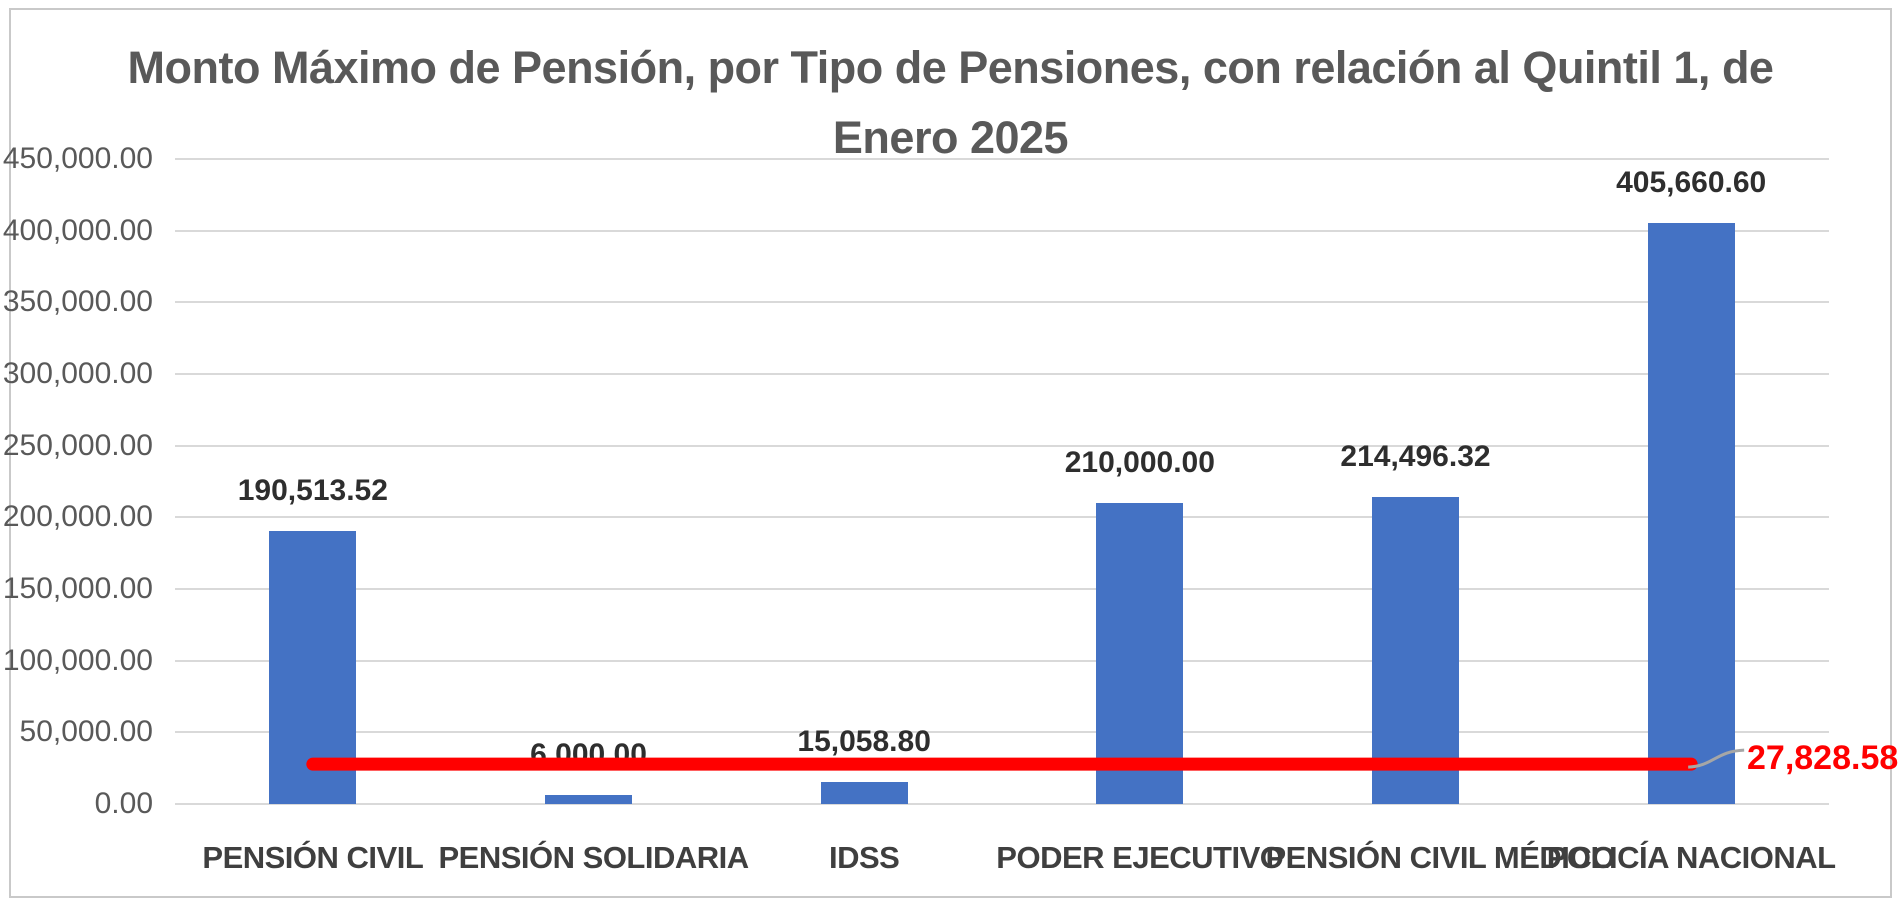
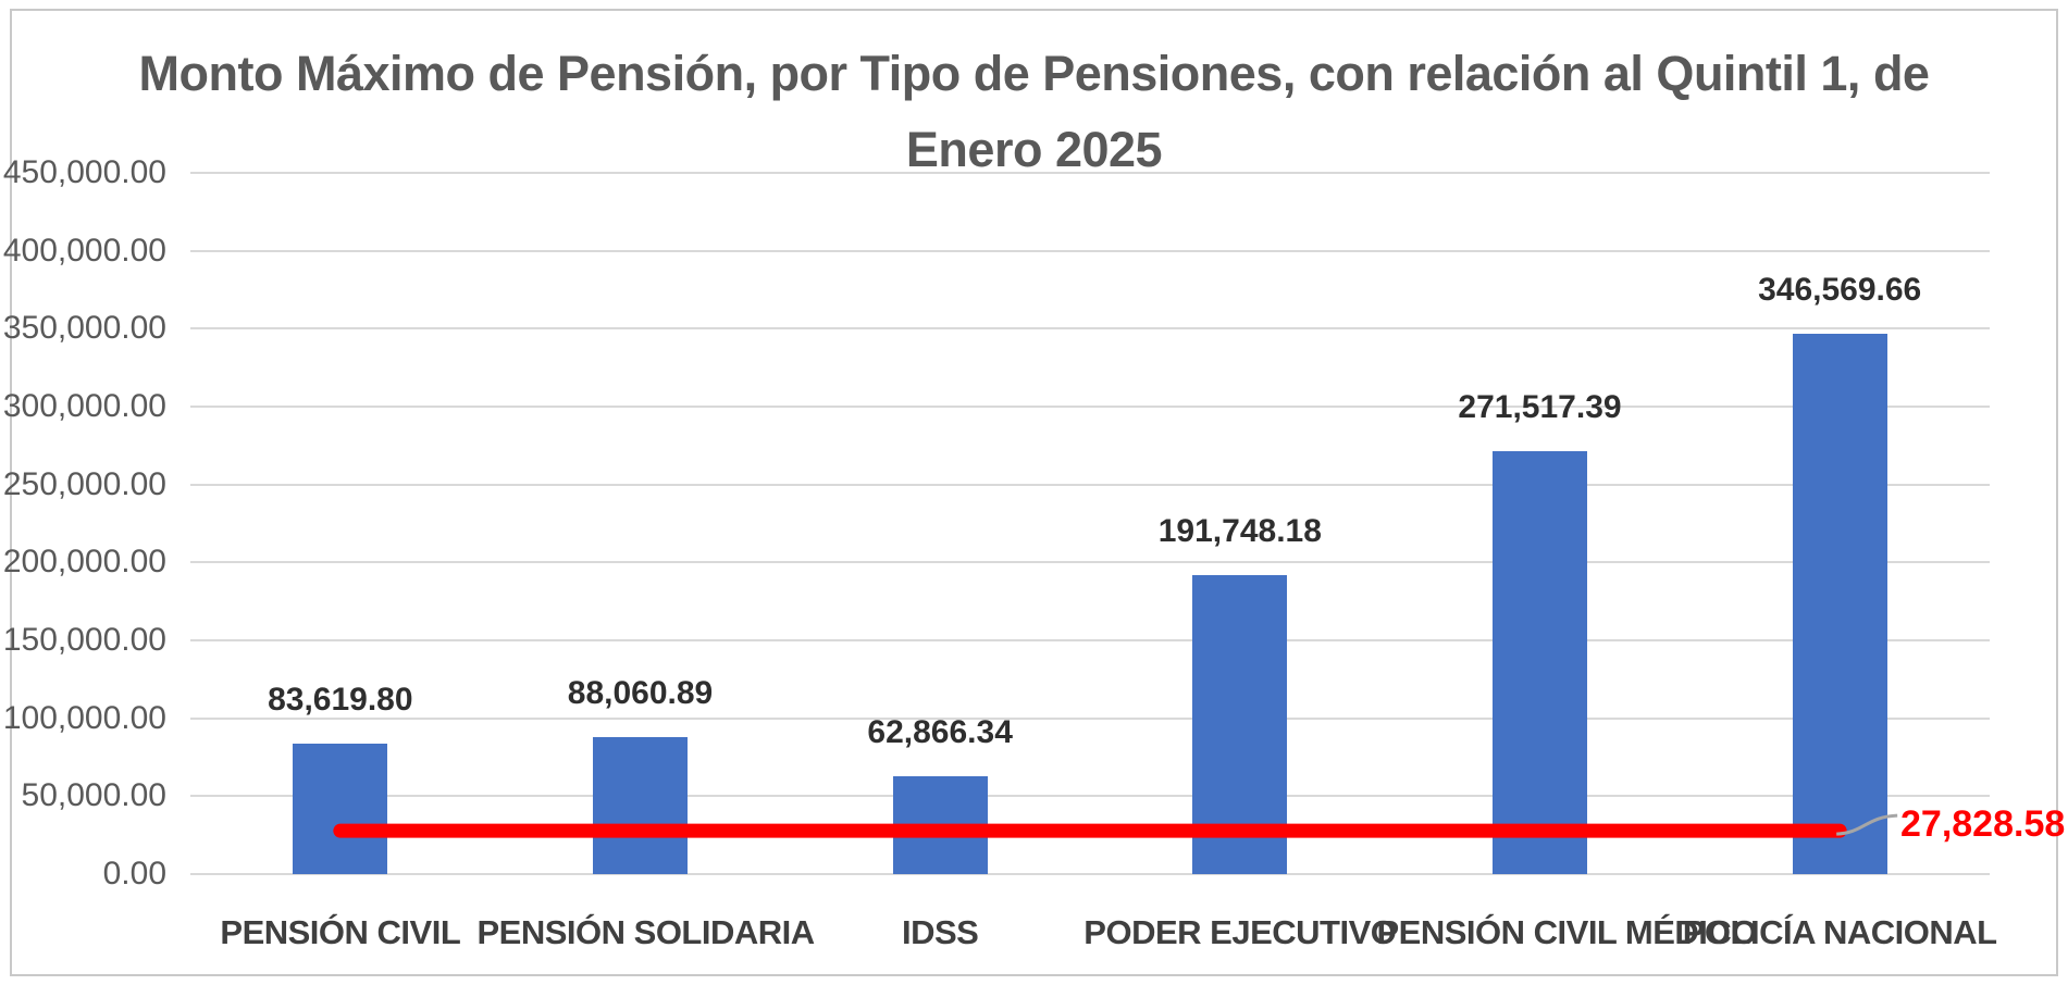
PENSIÓN CIVIL: 190,513.52 -> 83,619.80
PENSIÓN SOLIDARIA: 6,000.00 -> 88,060.89
IDSS: 15,058.80 -> 62,866.34
PODER EJECUTIVO: 210,000.00 -> 191,748.18
PENSIÓN CIVIL MÉDICO: 214,496.32 -> 271,517.39
POLICÍA NACIONAL: 405,660.60 -> 346,569.66
